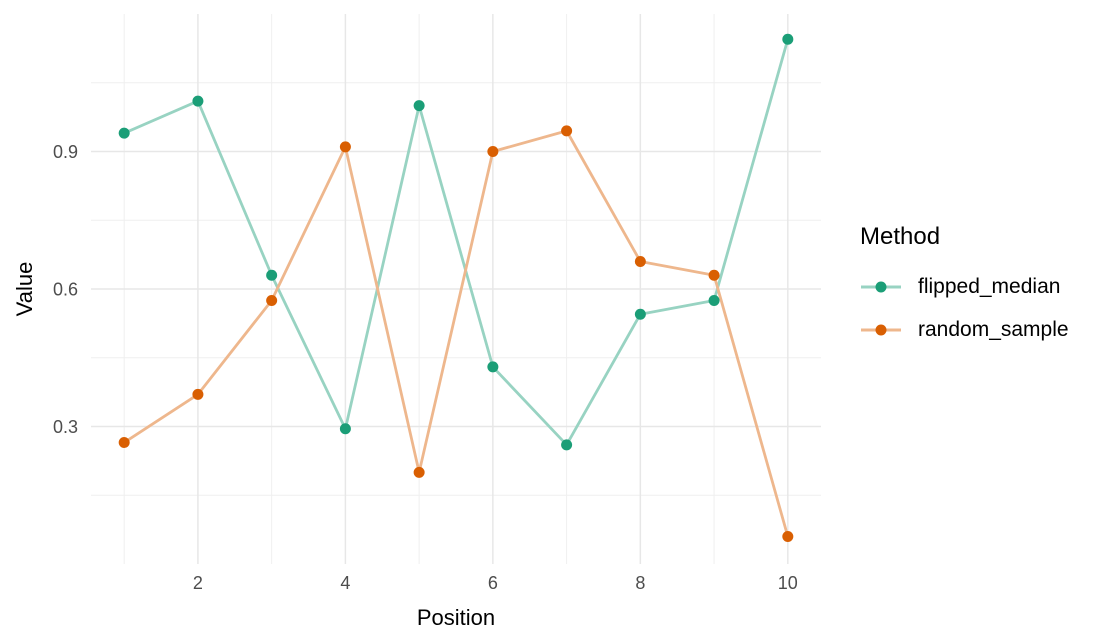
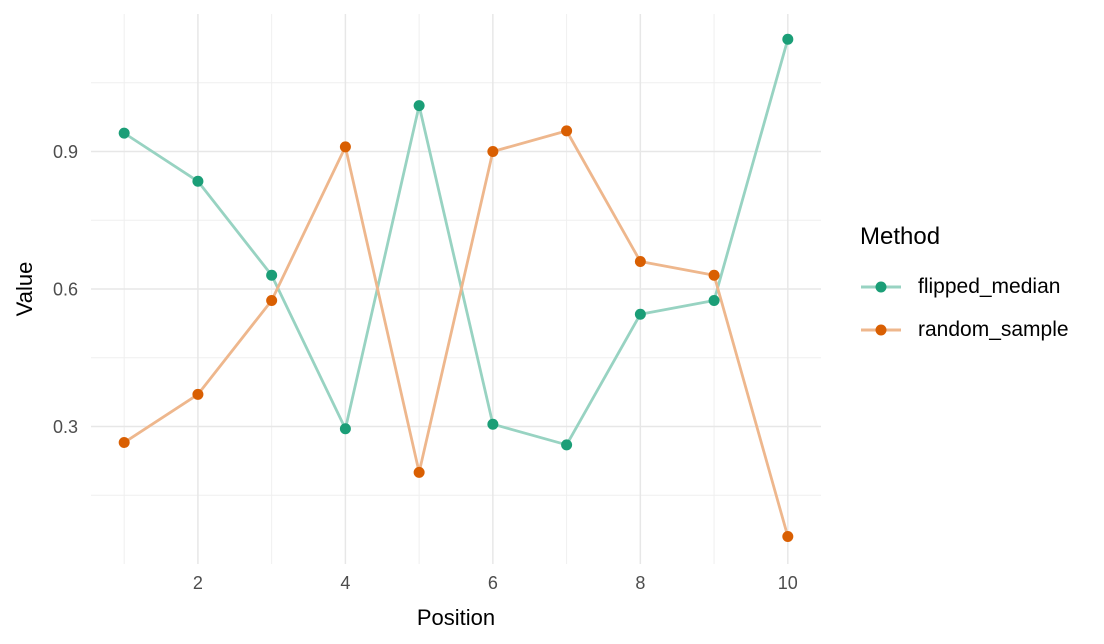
flipped_median/2: 1.01 -> 0.83
flipped_median/6: 0.43 -> 0.30
